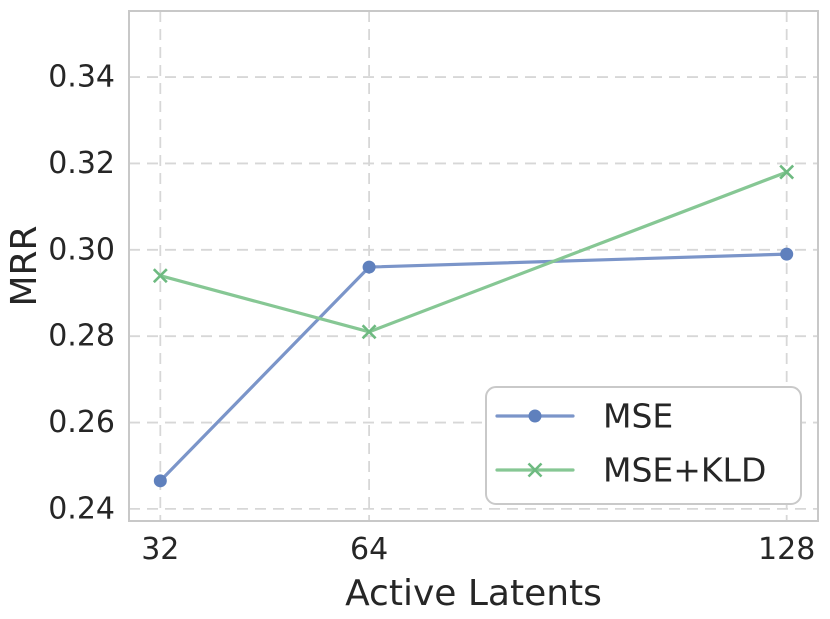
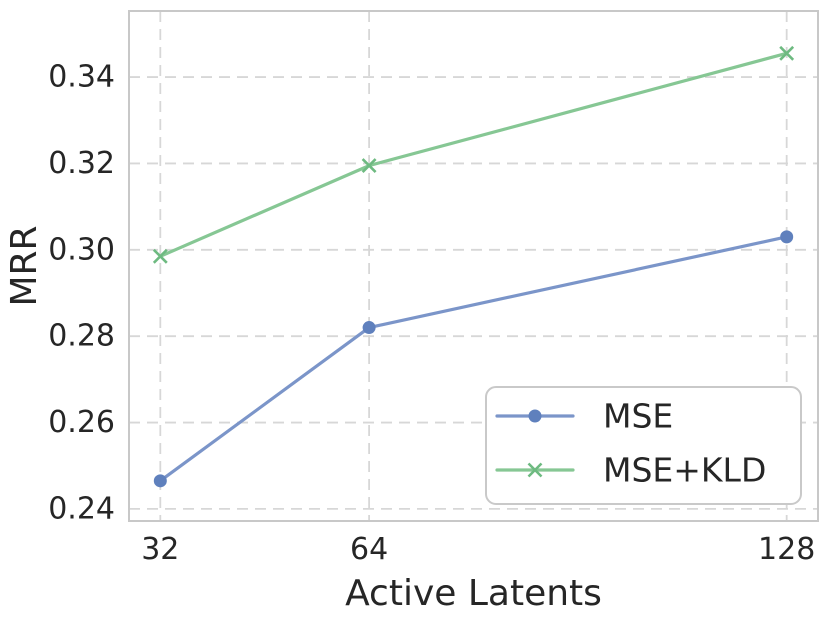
MSE+KLD/32: 0.294 -> 0.298
MSE/64: 0.296 -> 0.282
MSE+KLD/64: 0.281 -> 0.320
MSE/128: 0.299 -> 0.303
MSE+KLD/128: 0.318 -> 0.345
